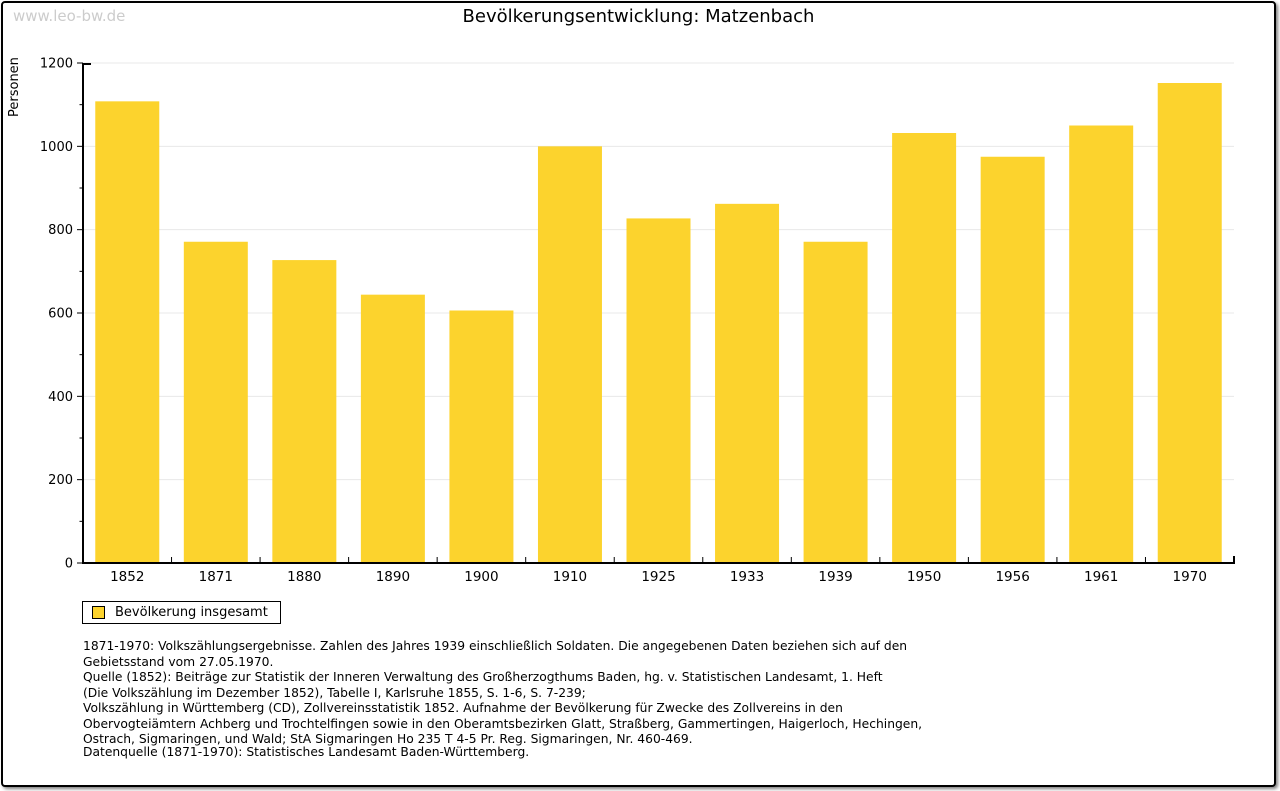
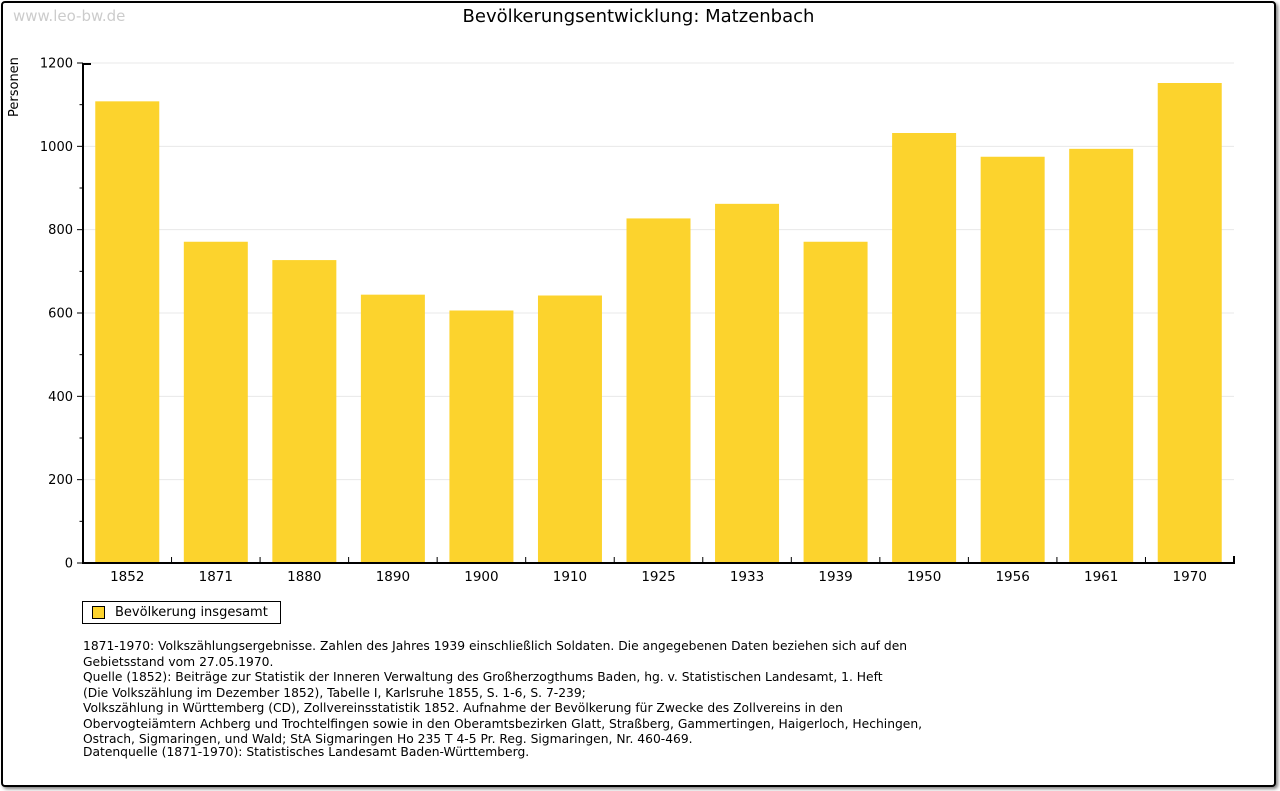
1910: 1000 -> 640
1961: 1050 -> 990
